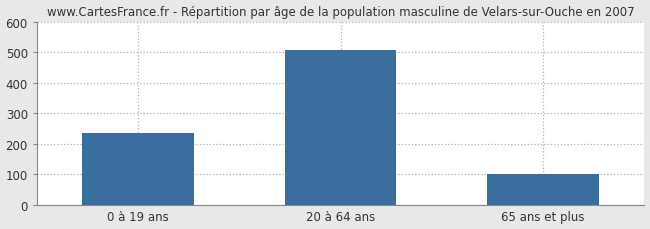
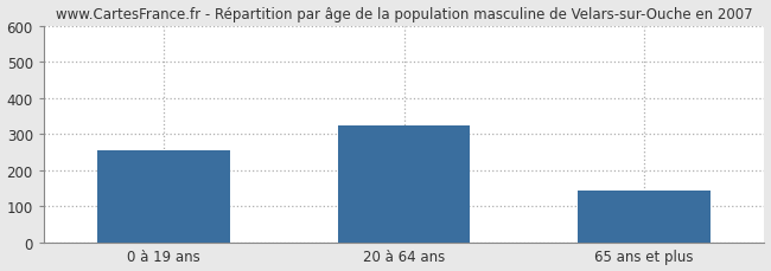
0 à 19 ans: 235 -> 255
20 à 64 ans: 507 -> 325
65 ans et plus: 101 -> 145
